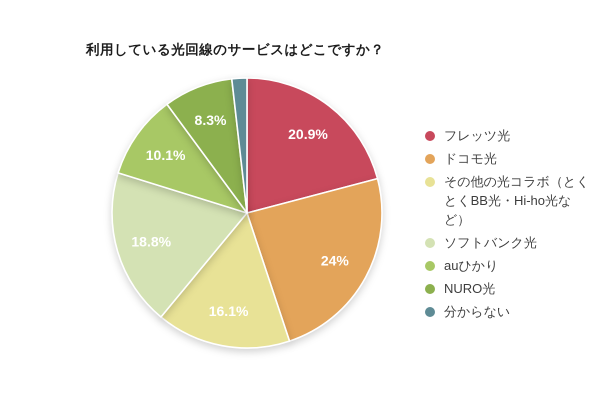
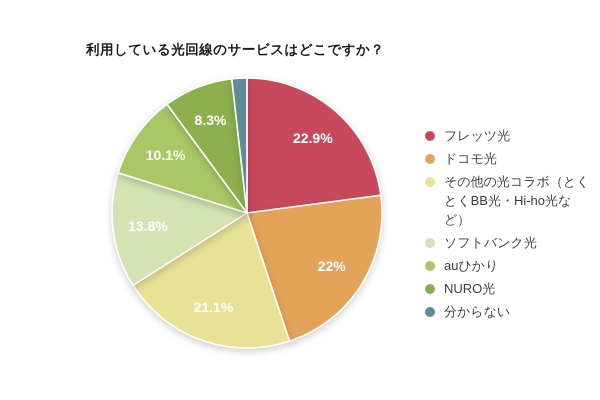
フレッツ光: 20.9% -> 22.9%
ドコモ光: 24% -> 22%
その他の光コラボ（とくとくBB光・Hi-ho光など）: 16.1% -> 21.1%
ソフトバンク光: 18.8% -> 13.8%
